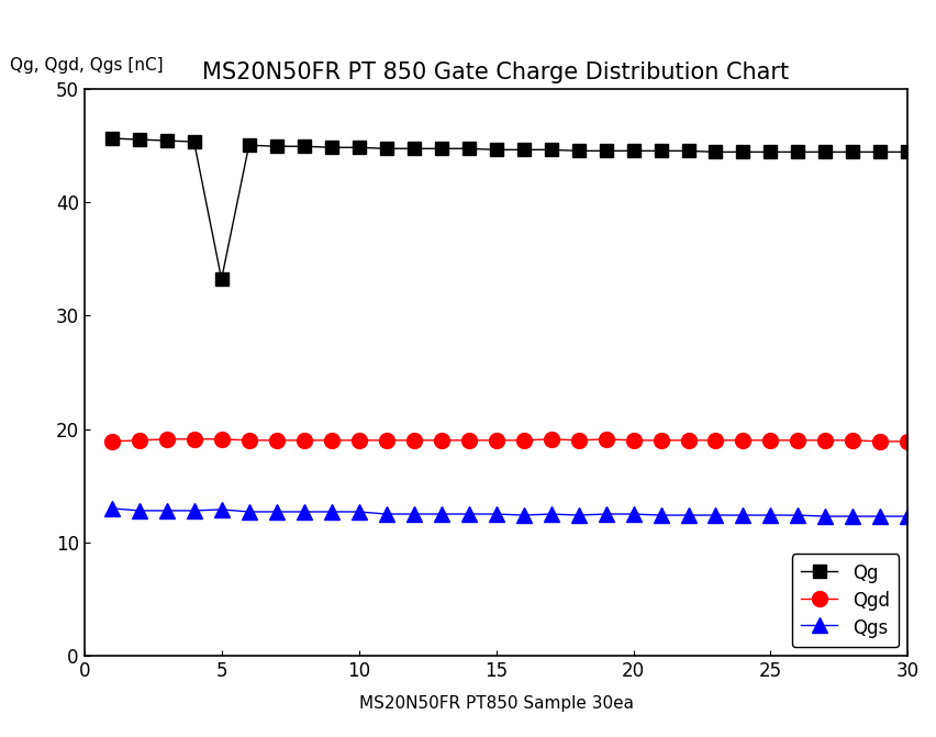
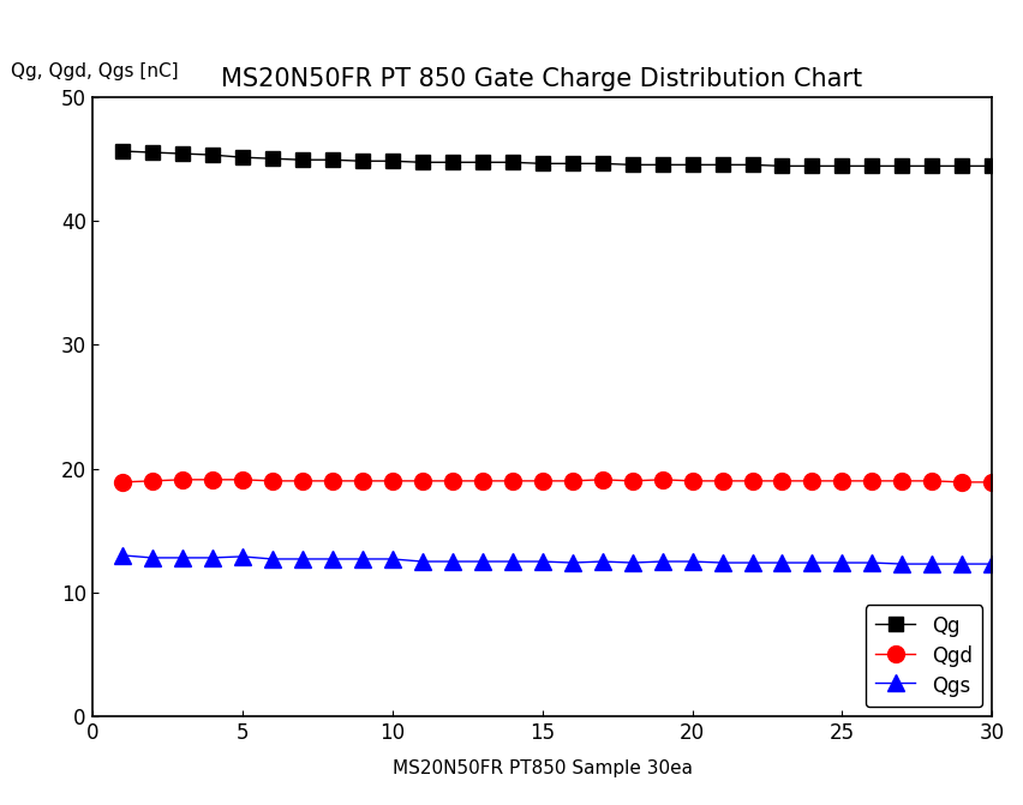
Qg/5: 33.2 -> 45.1
